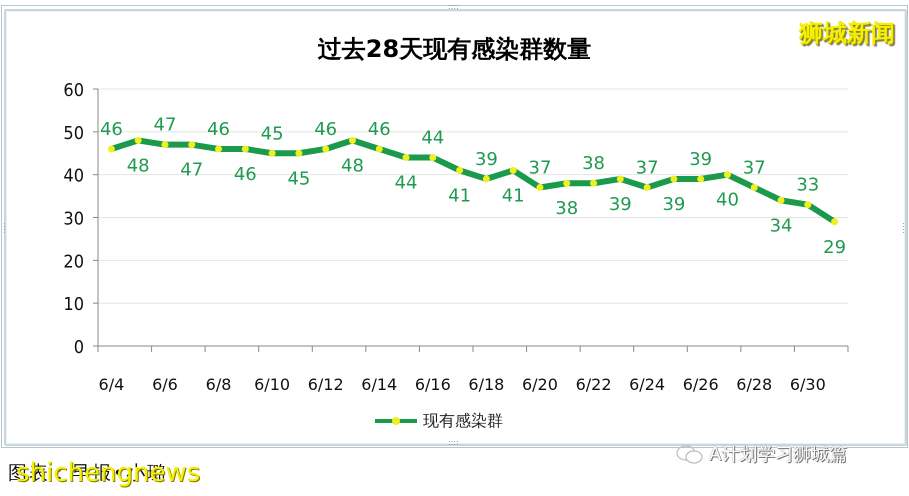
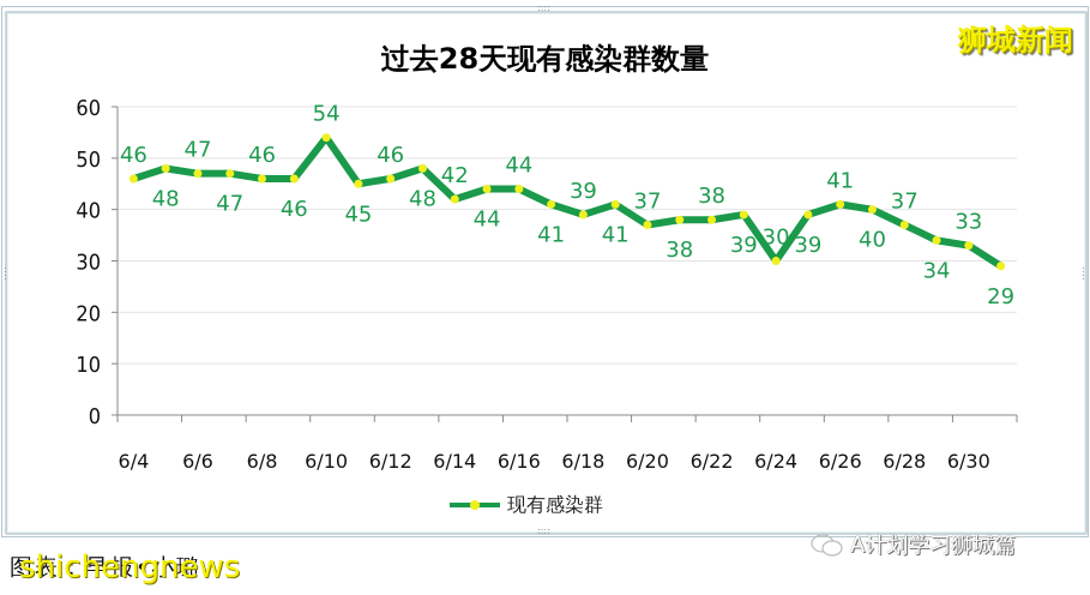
6/10: 45 -> 54
6/14: 46 -> 42
6/24: 37 -> 30
6/26: 39 -> 41
